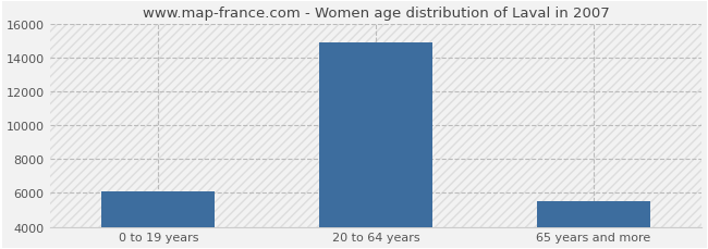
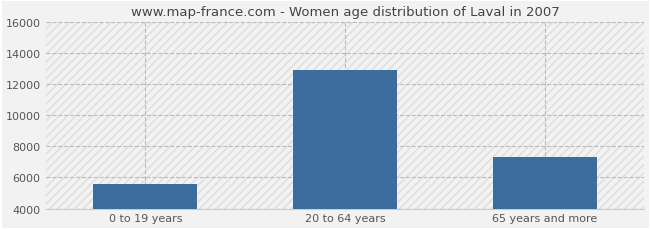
0 to 19 years: 6100 -> 5600
20 to 64 years: 14900 -> 12900
65 years and more: 5500 -> 7300
